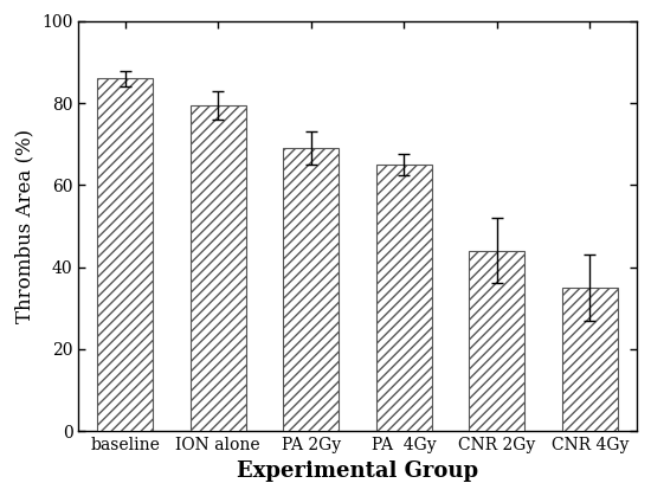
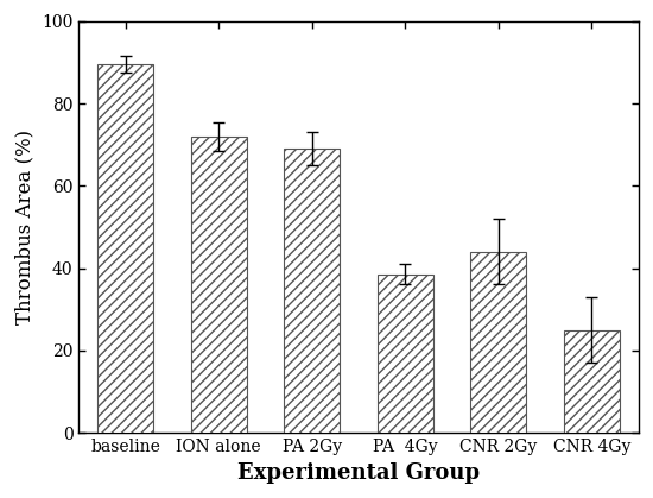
baseline: 86.0 -> 89.5
ION alone: 79.5 -> 72.0
PA 4Gy: 65.0 -> 38.5
CNR 4Gy: 35.0 -> 25.0
